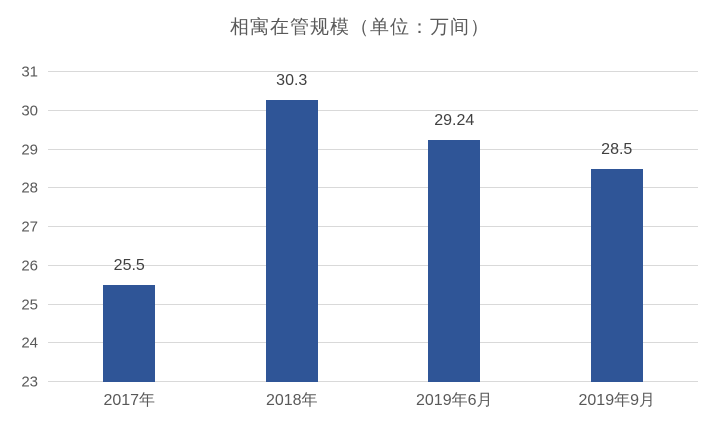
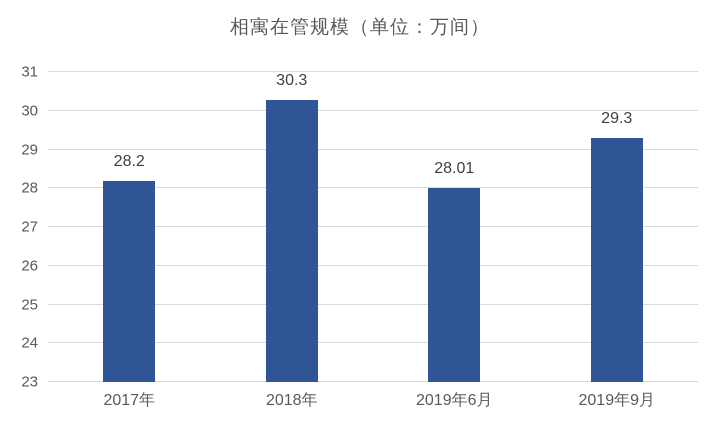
2017年: 25.5 -> 28.2
2019年6月: 29.24 -> 28.01
2019年9月: 28.5 -> 29.3
